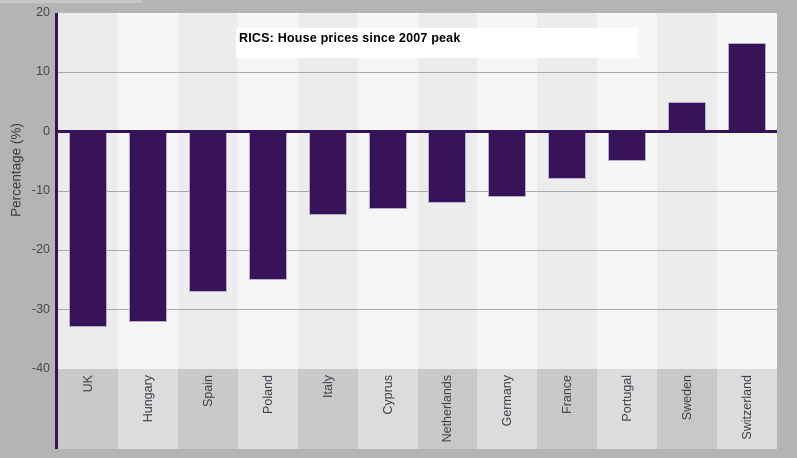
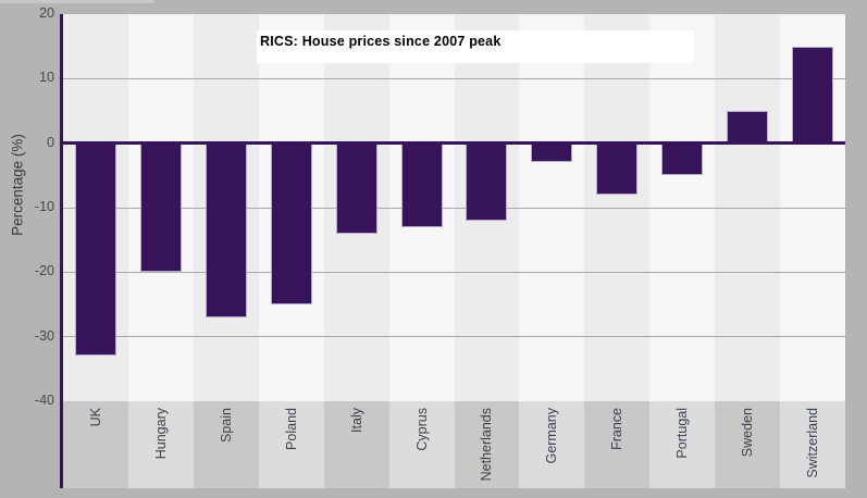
Hungary: -32 -> -20
Germany: -11 -> -3
